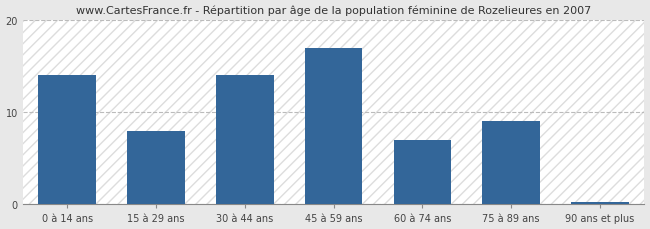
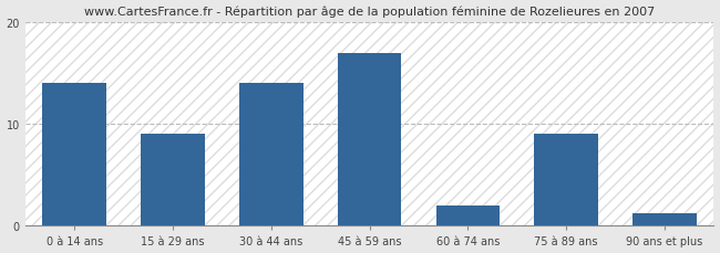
15 à 29 ans: 8.0 -> 9.0
60 à 74 ans: 7.0 -> 2.0
90 ans et plus: 0.3 -> 1.2
